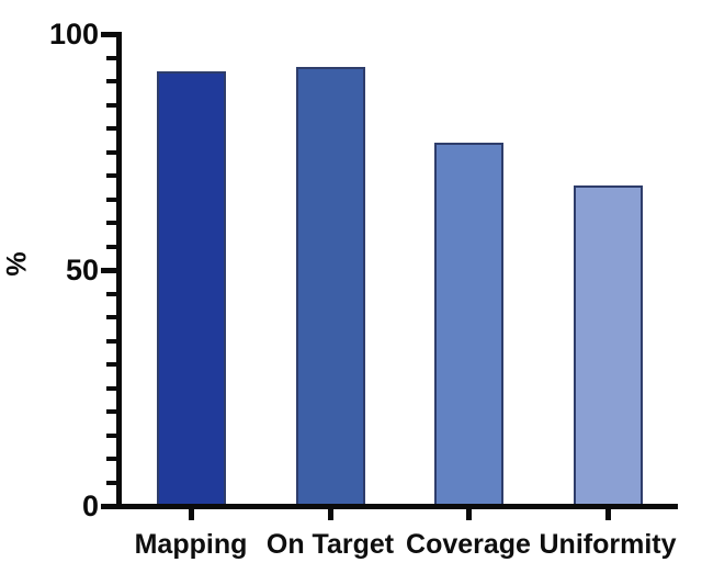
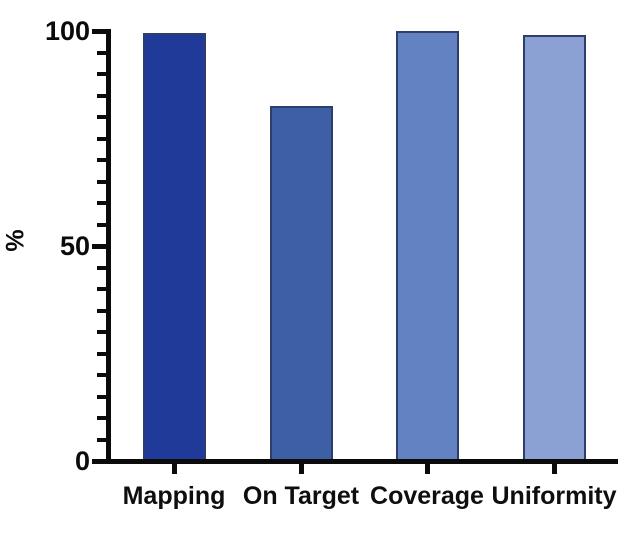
Mapping: 92 -> 100
On Target: 93 -> 82
Coverage: 77 -> 100
Uniformity: 68 -> 99
